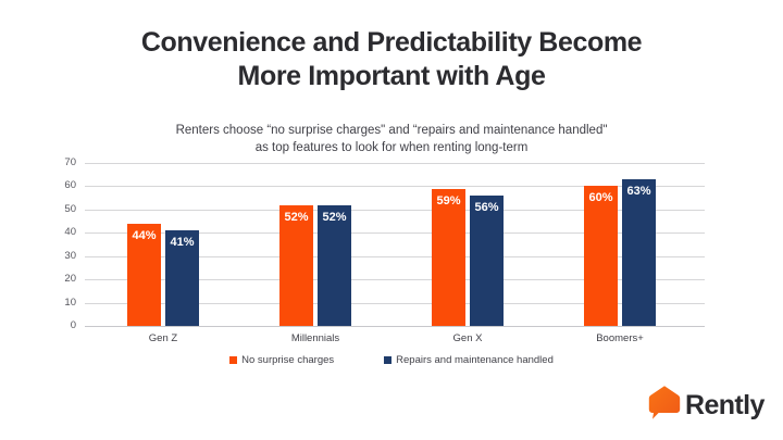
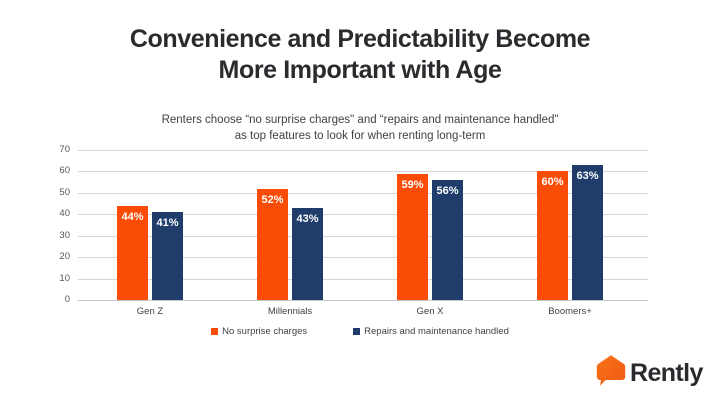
Repairs and maintenance handled/Millennials: 52% -> 43%
